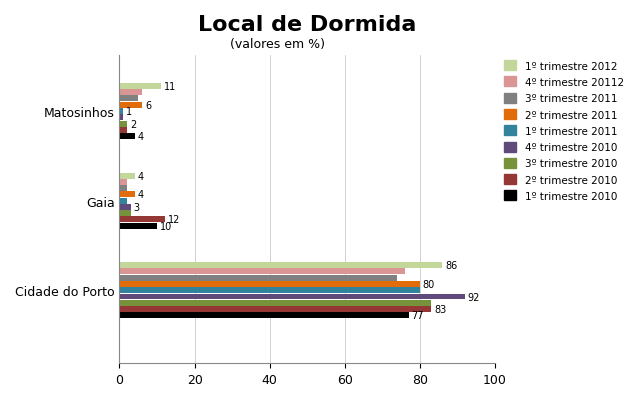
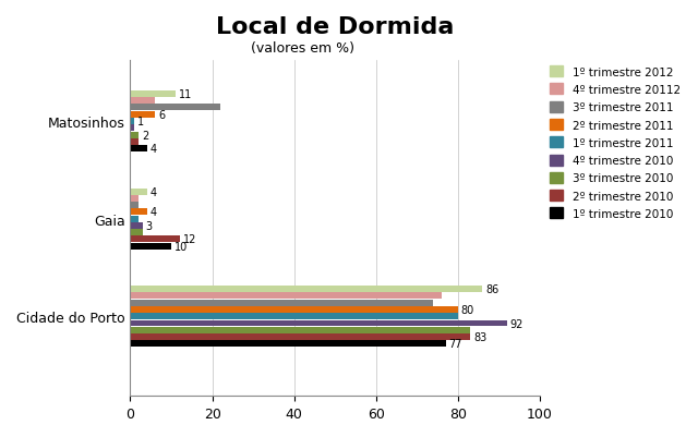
3º trimestre 2011/Matosinhos: 5 -> 22
